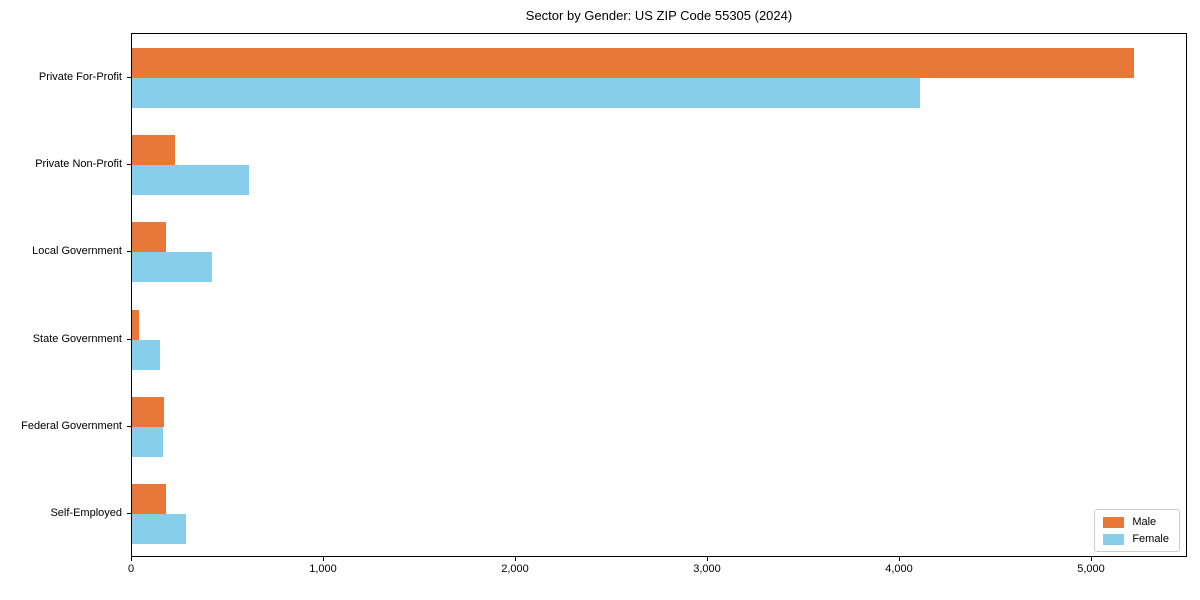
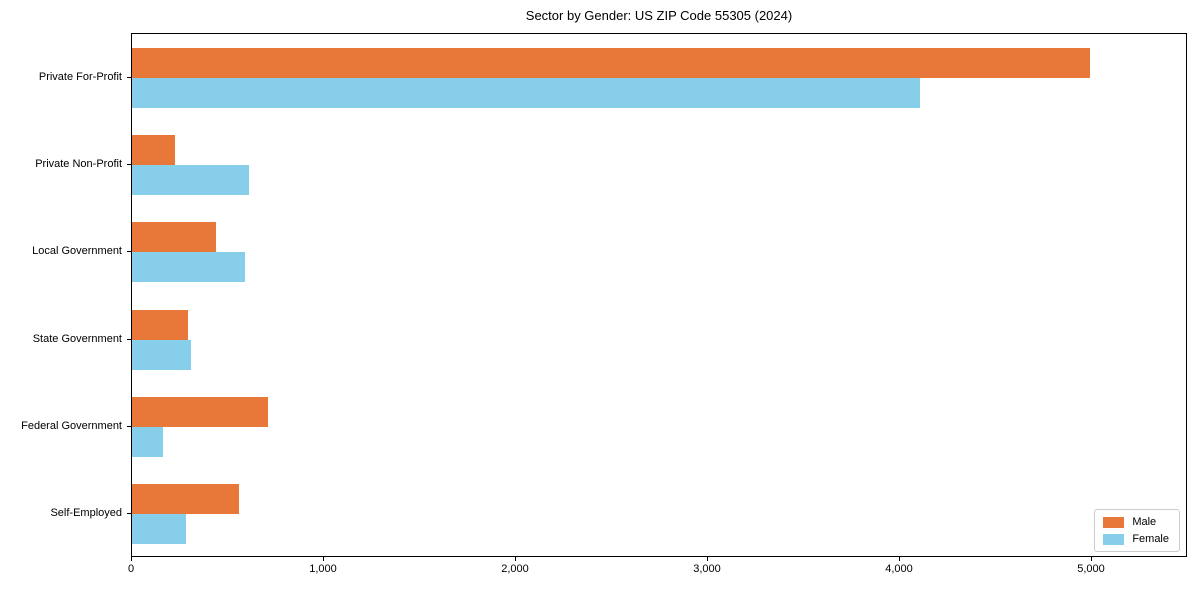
Male/Private For-Profit: 5230 -> 5000
Male/Local Government: 180 -> 440
Female/Local Government: 420 -> 590
Male/State Government: 40 -> 290
Female/State Government: 140 -> 310
Male/Federal Government: 160 -> 710
Male/Self-Employed: 180 -> 560
